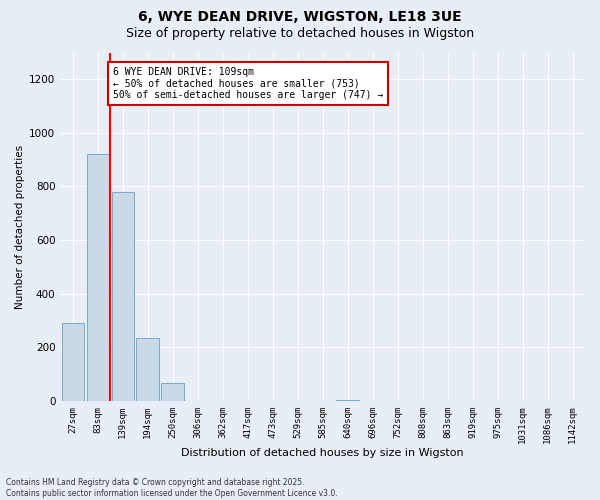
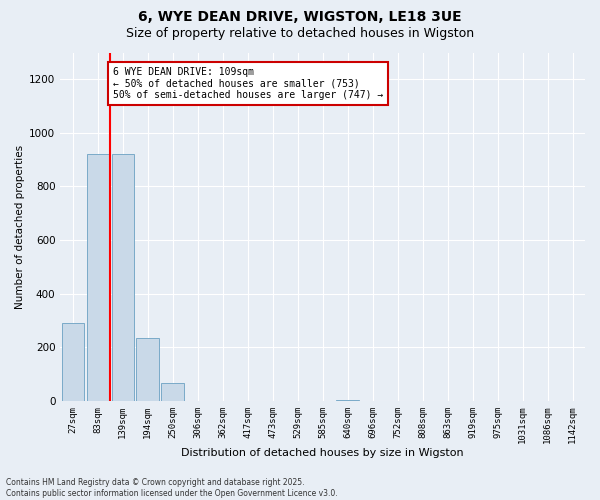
139sqm: 780 -> 920
